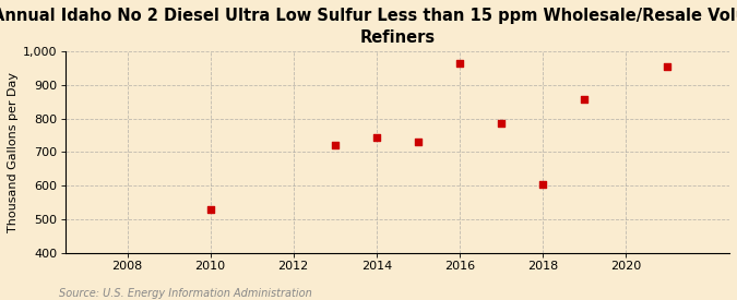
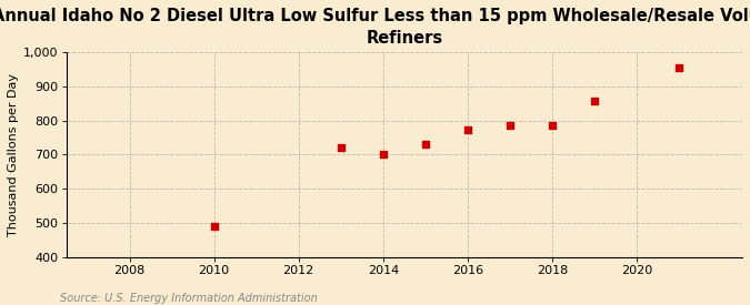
2010: 530 -> 490
2014: 745 -> 702
2016: 965 -> 773
2018: 605 -> 785
